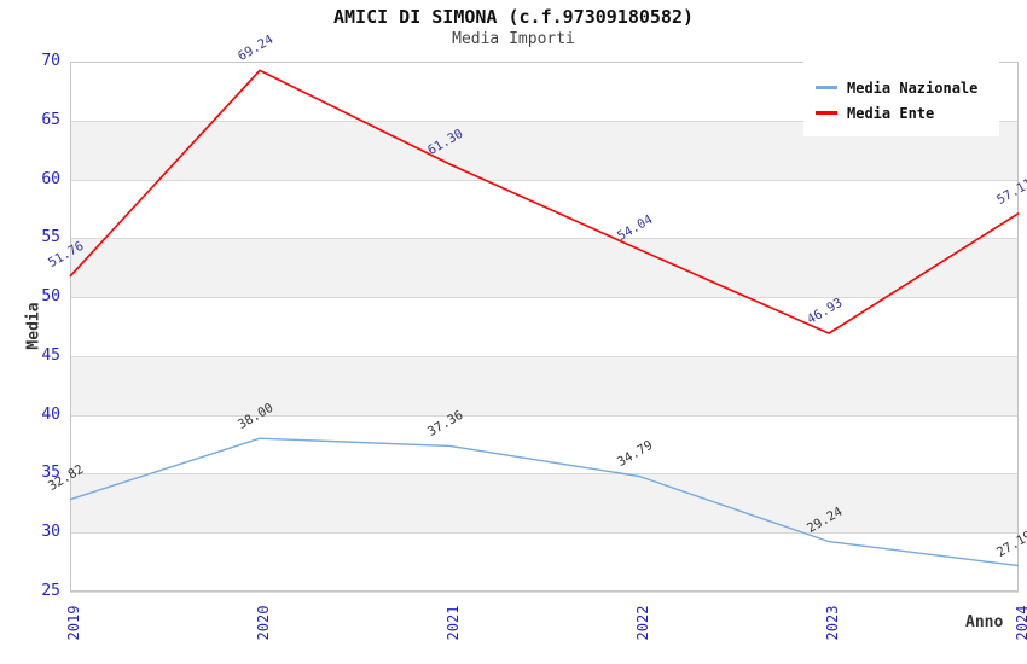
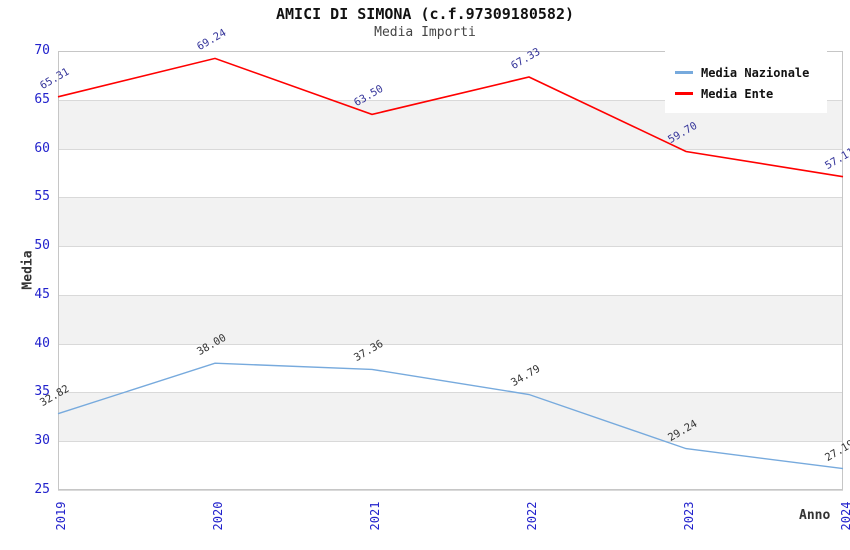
Media Ente/2019: 51.76 -> 65.31
Media Ente/2021: 61.30 -> 63.50
Media Ente/2022: 54.04 -> 67.33
Media Ente/2023: 46.93 -> 59.70
